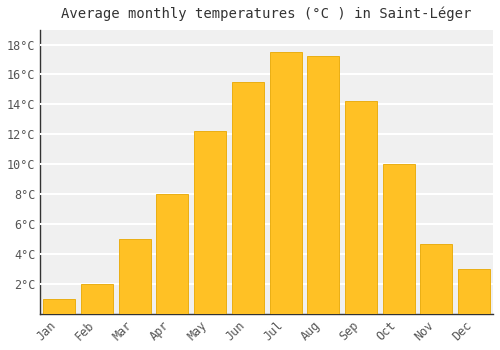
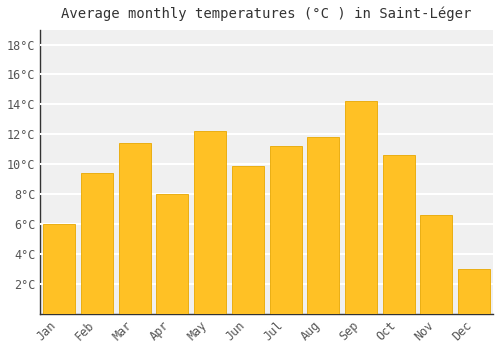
Jan: 1.0°C -> 6.0°C
Feb: 2.0°C -> 9.4°C
Mar: 5.0°C -> 11.4°C
Jun: 15.5°C -> 9.9°C
Jul: 17.5°C -> 11.2°C
Aug: 17.2°C -> 11.8°C
Oct: 10.0°C -> 10.6°C
Nov: 4.7°C -> 6.6°C
